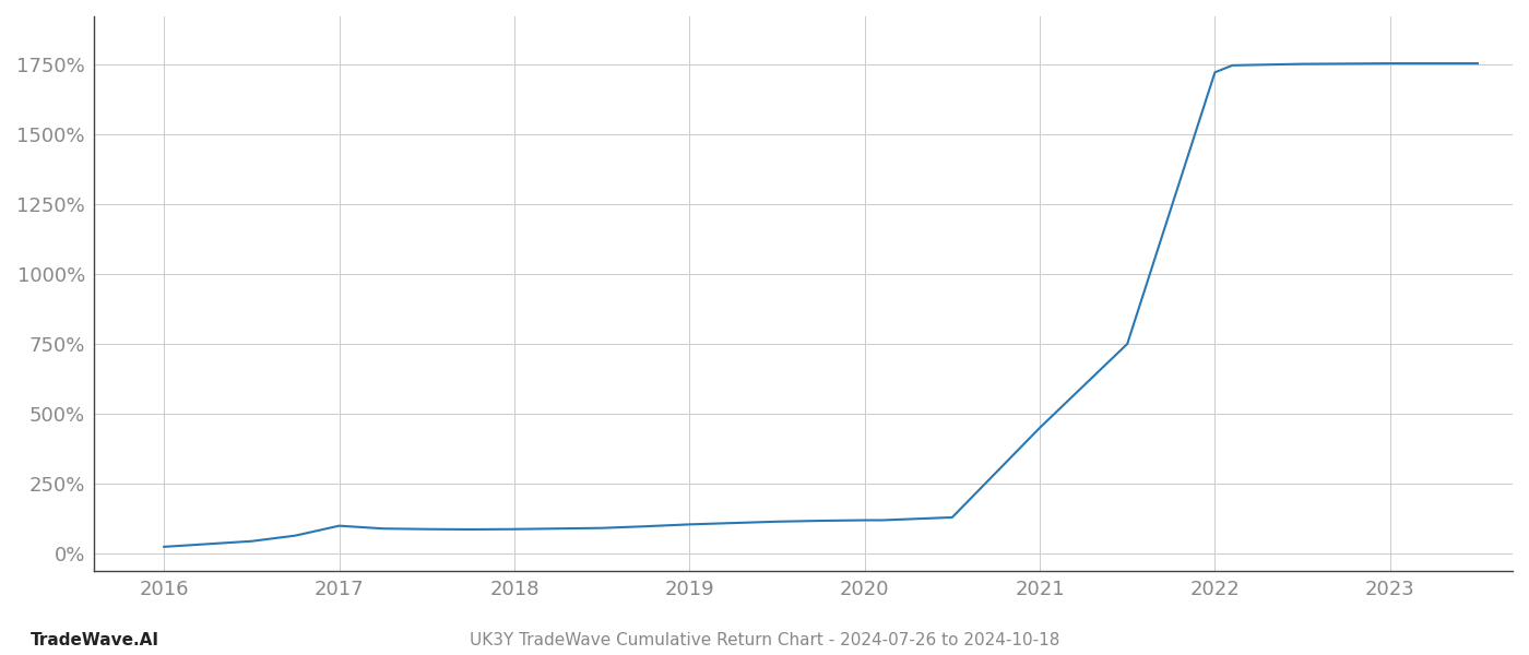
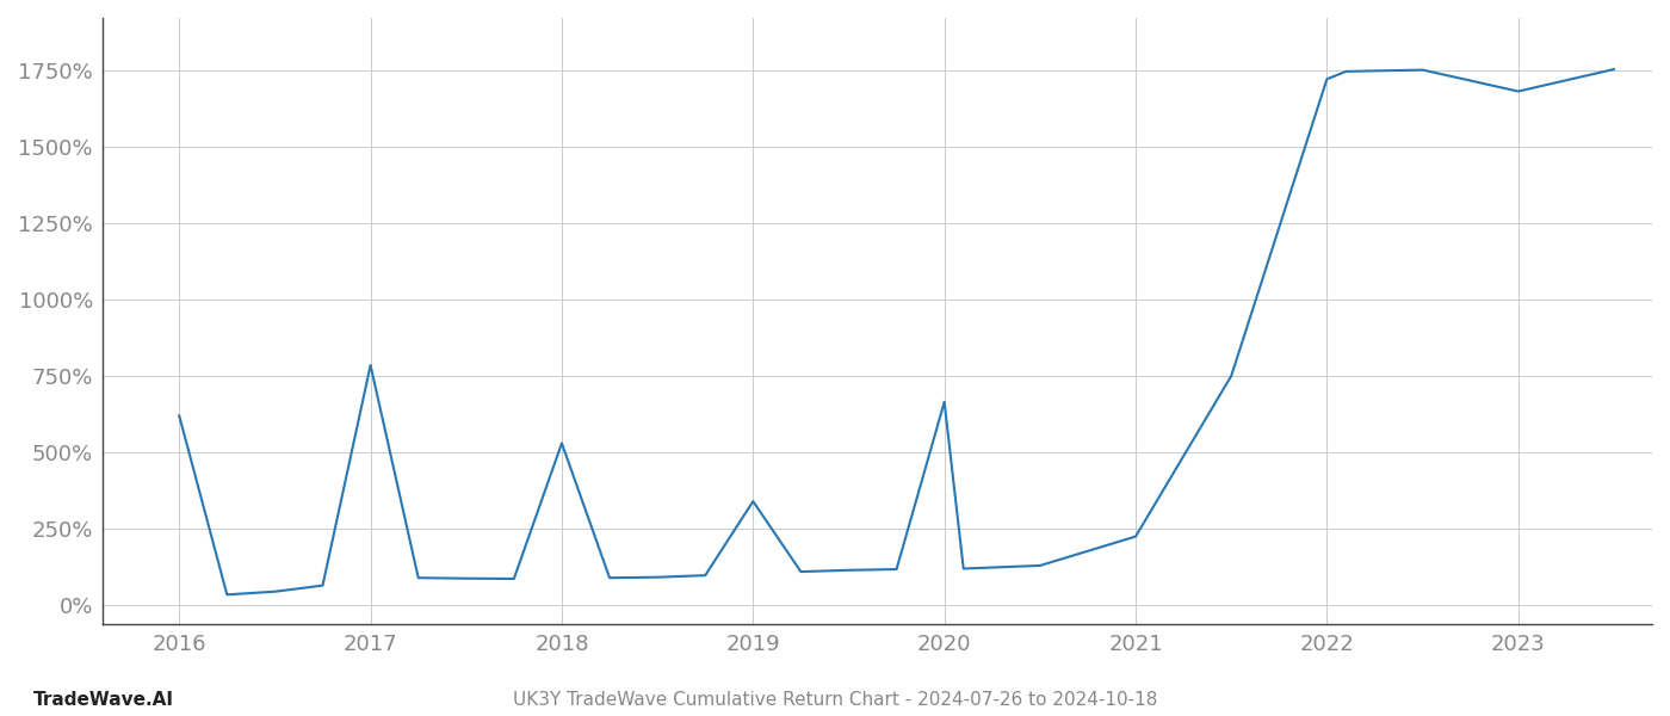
2016: 25% -> 620%
2017: 100% -> 785%
2018: 88% -> 530%
2019: 105% -> 340%
2020: 120% -> 665%
2021: 450% -> 225%
2023: 1752% -> 1680%
